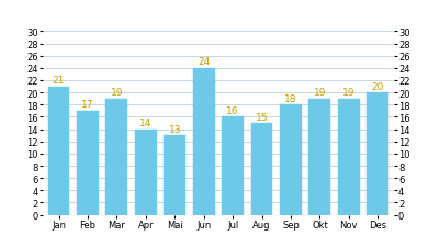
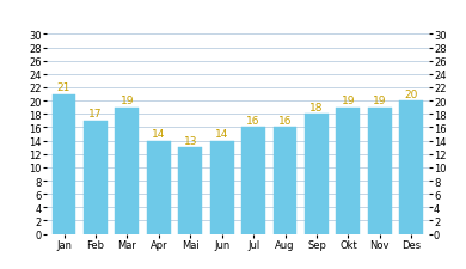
Jun: 24 -> 14
Aug: 15 -> 16
